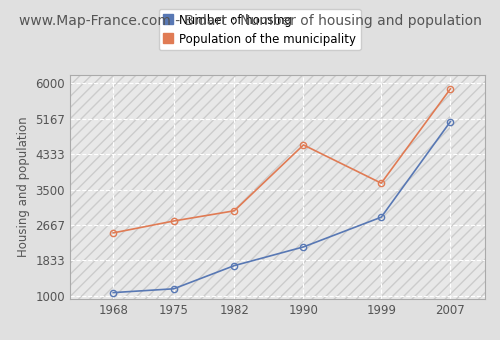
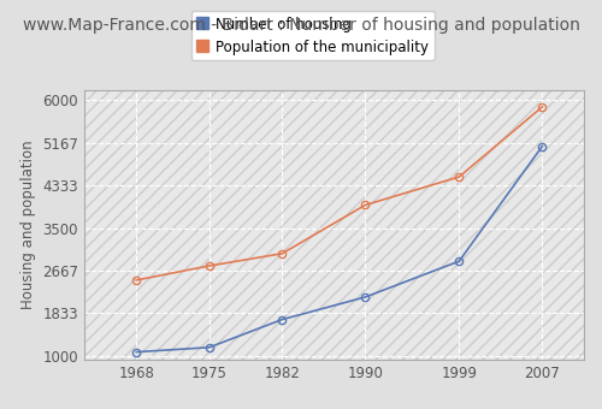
Population of the municipality/1990: 4550 -> 3950
Population of the municipality/1999: 3650 -> 4500
